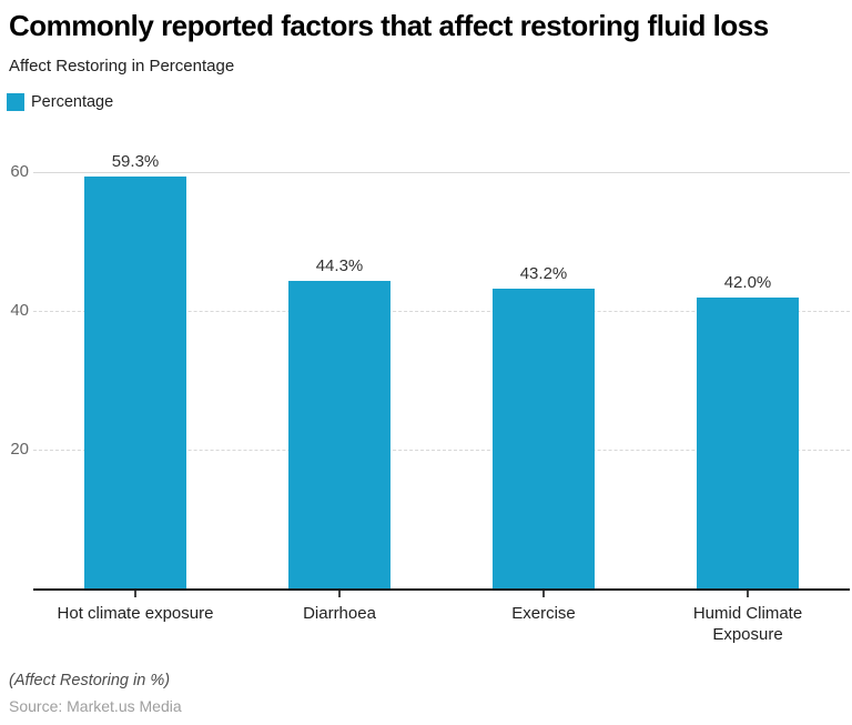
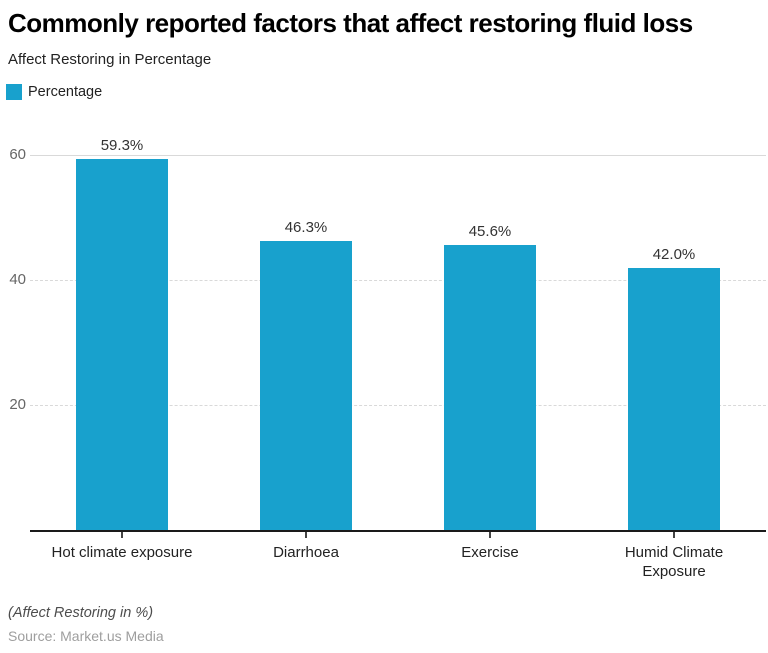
Diarrhoea: 44.3% -> 46.3%
Exercise: 43.2% -> 45.6%
